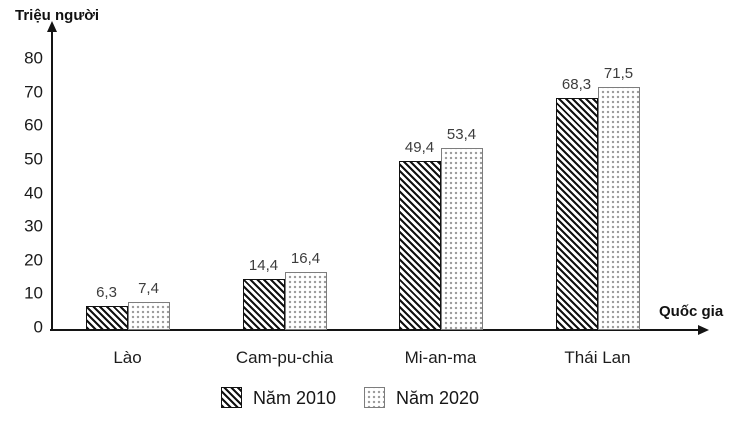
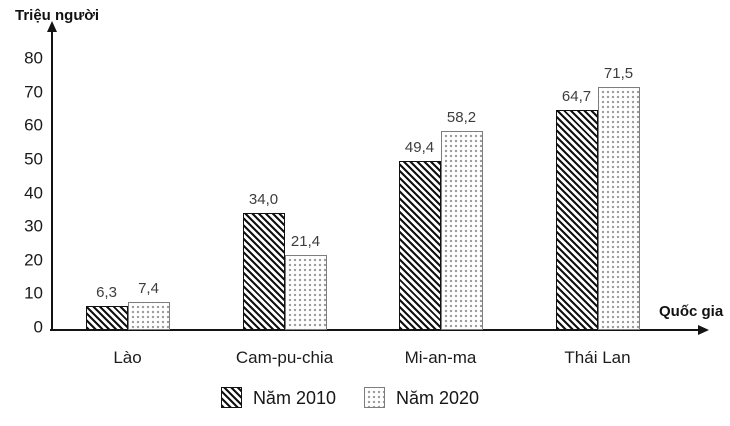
Năm 2010/Cam-pu-chia: 14,4 -> 34,0
Năm 2020/Cam-pu-chia: 16,4 -> 21,4
Năm 2020/Mi-an-ma: 53,4 -> 58,2
Năm 2010/Thái Lan: 68,3 -> 64,7
